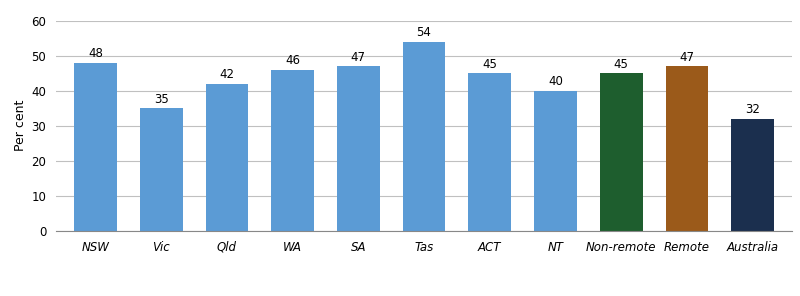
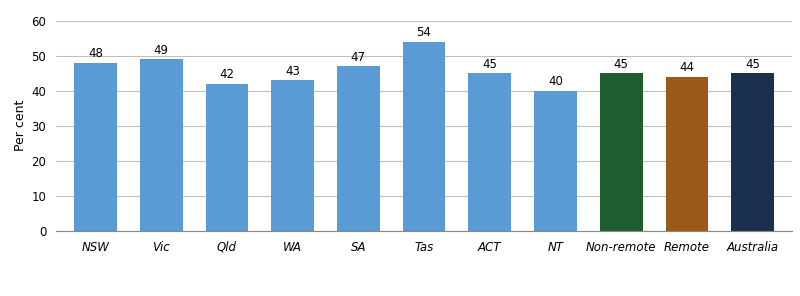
Vic: 35 -> 49
WA: 46 -> 43
Remote: 47 -> 44
Australia: 32 -> 45
